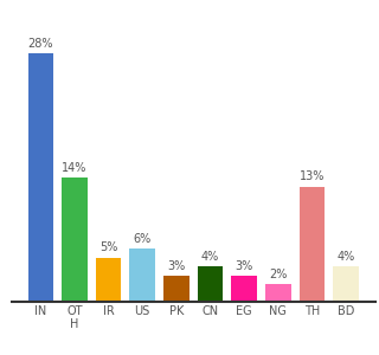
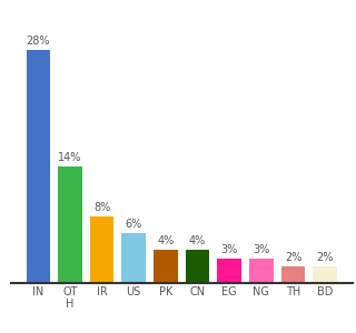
IR: 5% -> 8%
PK: 3% -> 4%
NG: 2% -> 3%
TH: 13% -> 2%
BD: 4% -> 2%
